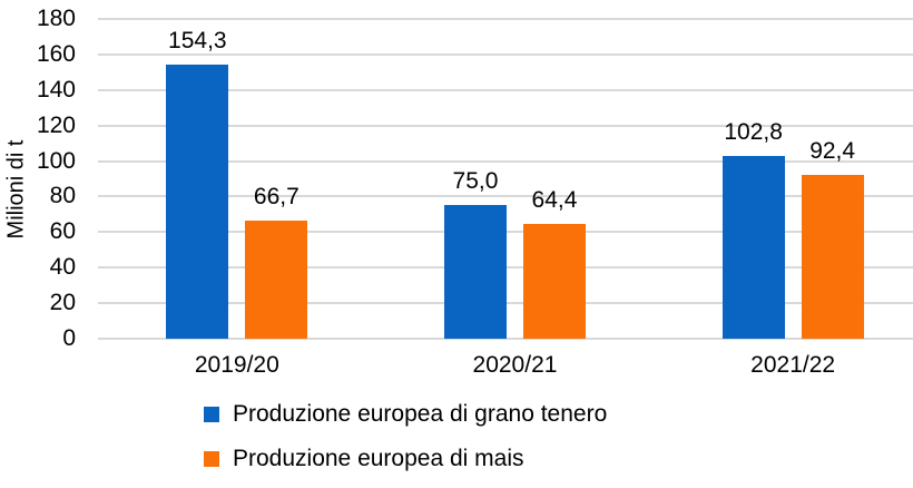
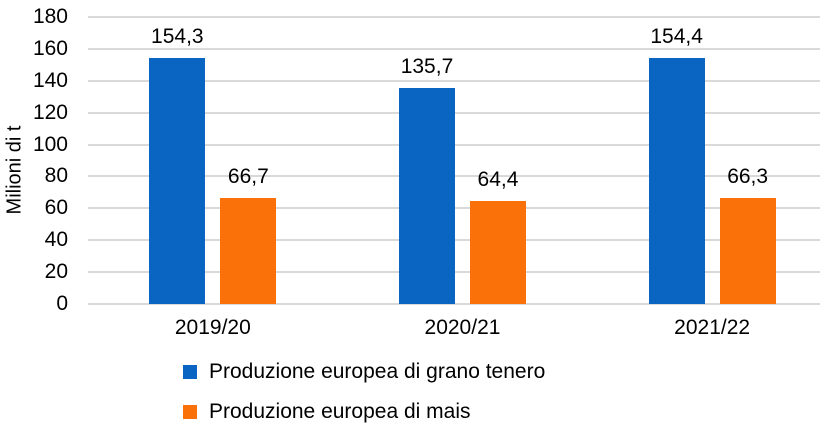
Produzione europea di grano tenero/2020/21: 75,0 -> 135,7
Produzione europea di grano tenero/2021/22: 102,8 -> 154,4
Produzione europea di mais/2021/22: 92,4 -> 66,3
